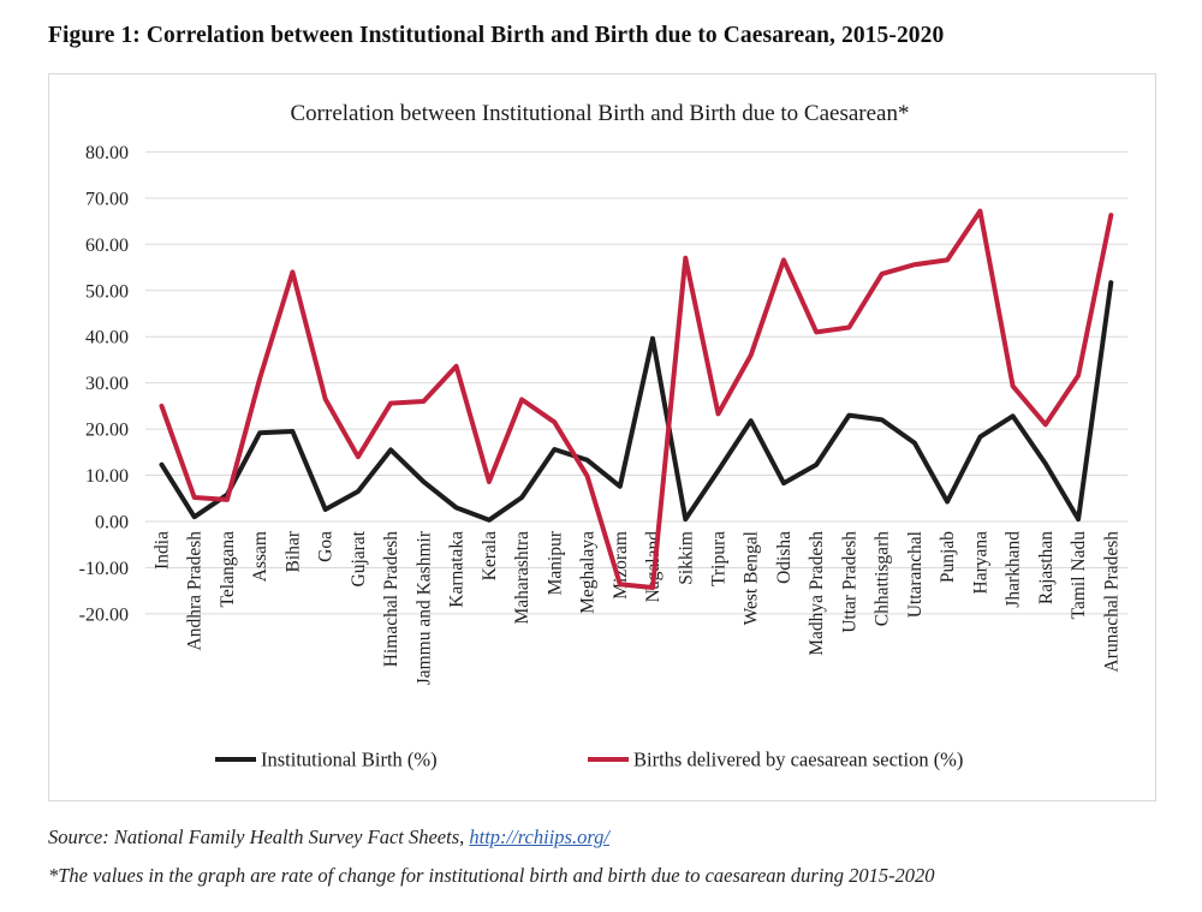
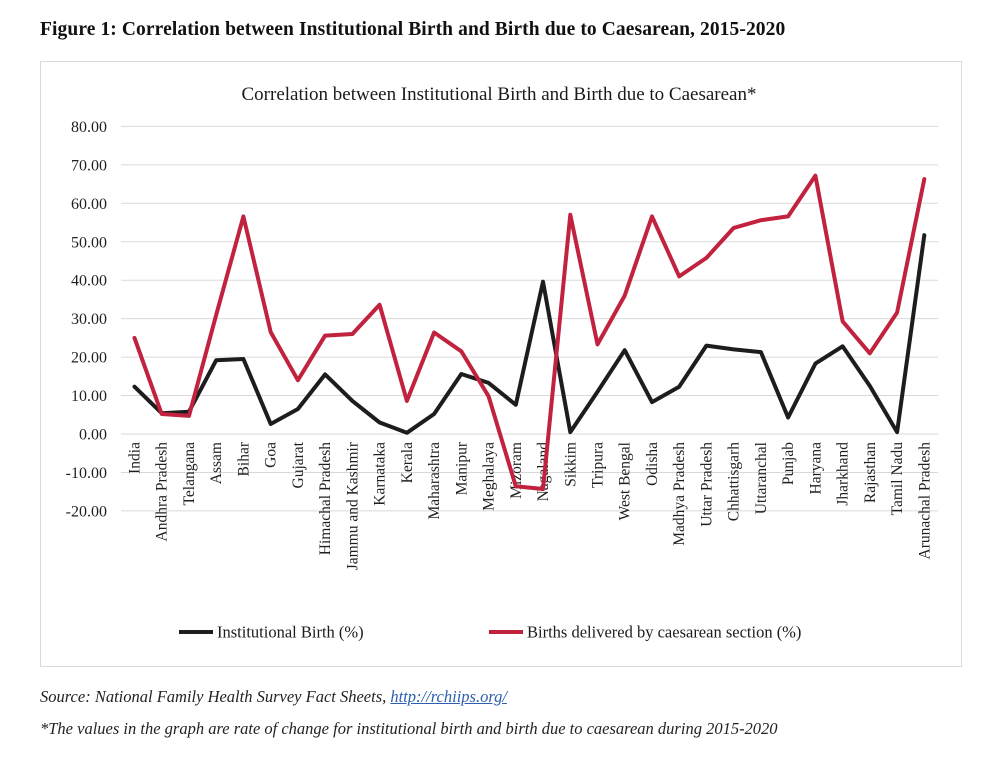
Institutional Birth (%)/Andhra Pradesh: 1 -> 5
Births delivered by caesarean section (%)/Bihar: 54 -> 57
Births delivered by caesarean section (%)/Uttar Pradesh: 42 -> 46
Institutional Birth (%)/Uttaranchal: 17 -> 21
